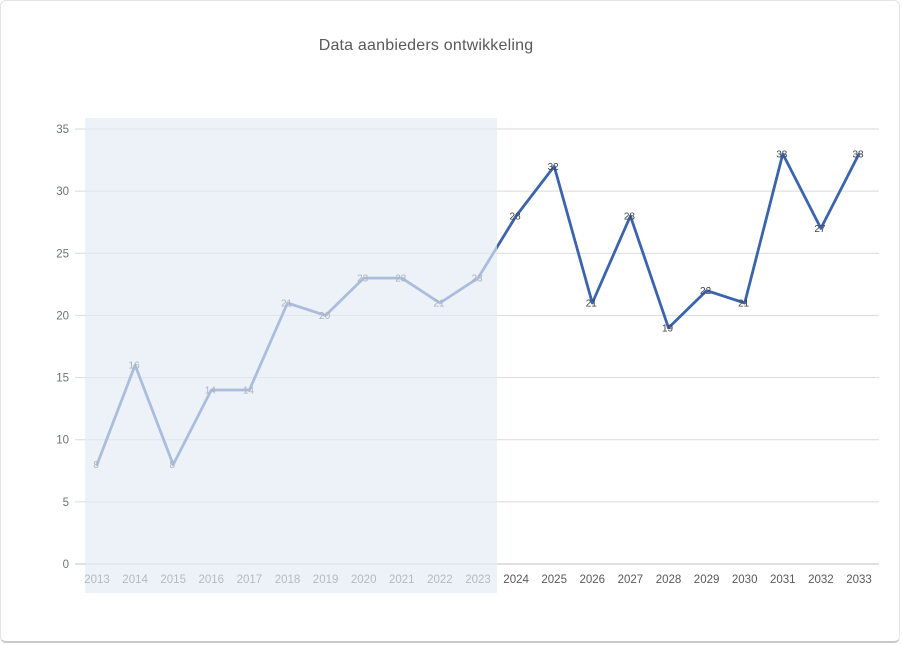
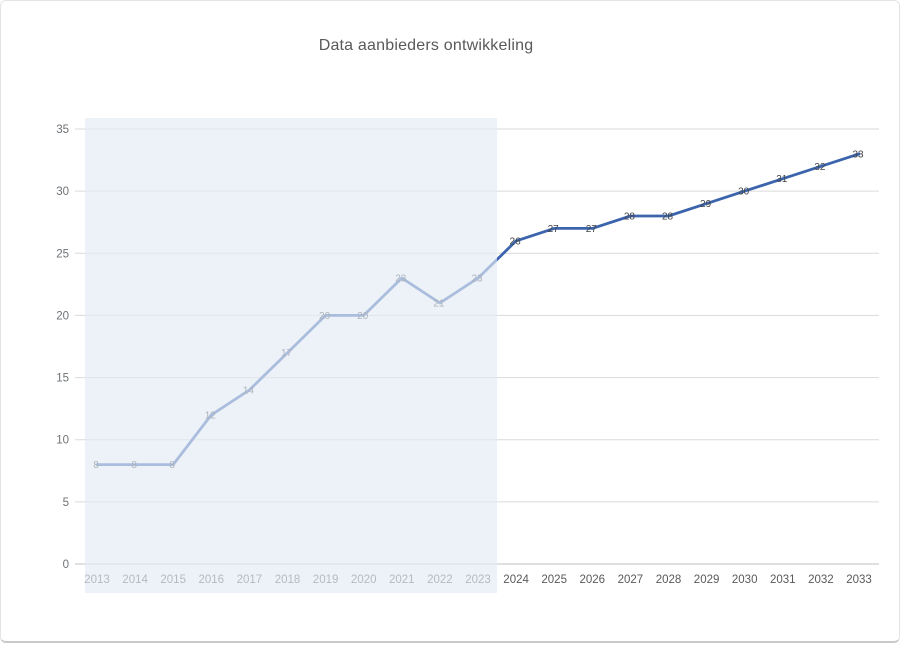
2014: 16 -> 8
2016: 14 -> 12
2018: 21 -> 17
2020: 23 -> 20
2024: 28 -> 26
2025: 32 -> 27
2026: 21 -> 27
2028: 19 -> 28
2029: 22 -> 29
2030: 21 -> 30
2031: 33 -> 31
2032: 27 -> 32
